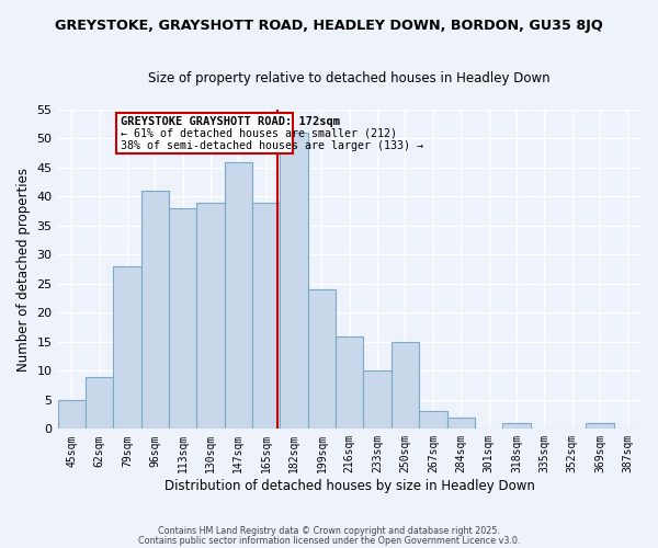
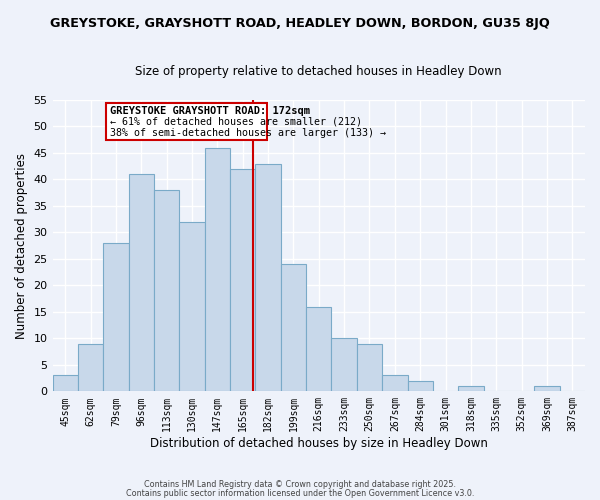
45sqm: 5 -> 3
130sqm: 39 -> 32
165sqm: 39 -> 42
182sqm: 51 -> 43
250sqm: 15 -> 9
